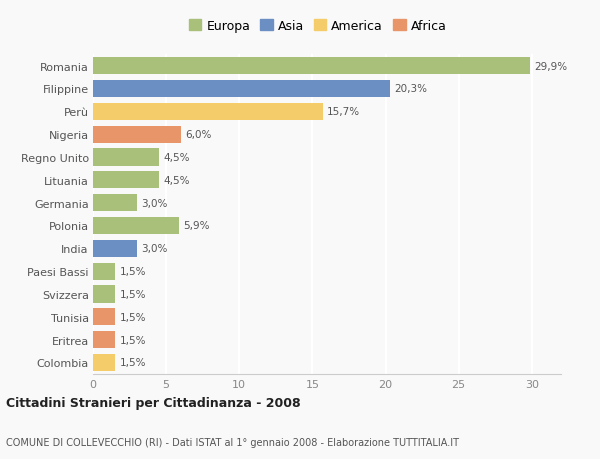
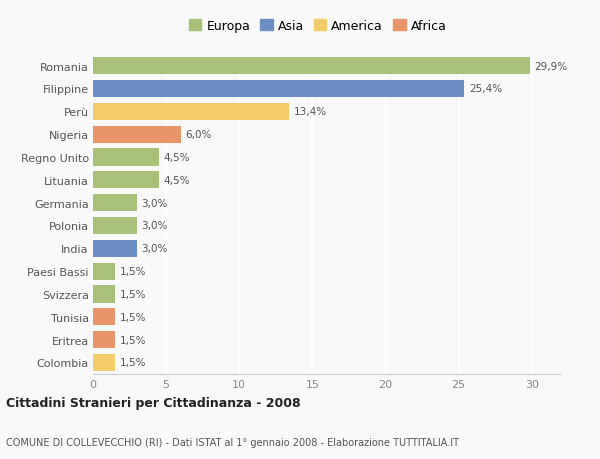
Filippine: 20,3% -> 25,4%
Perù: 15,7% -> 13,4%
Polonia: 5,9% -> 3,0%
